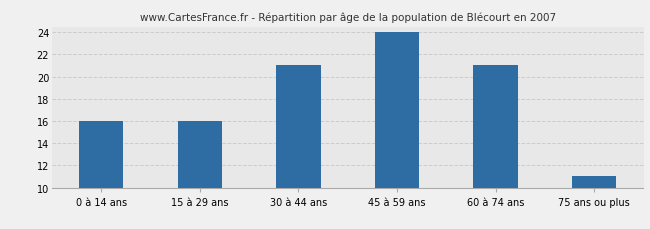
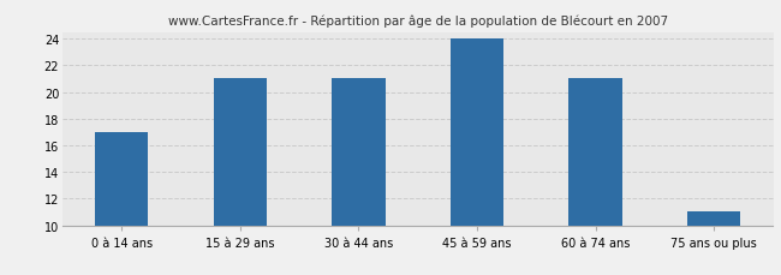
0 à 14 ans: 16 -> 17
15 à 29 ans: 16 -> 21
